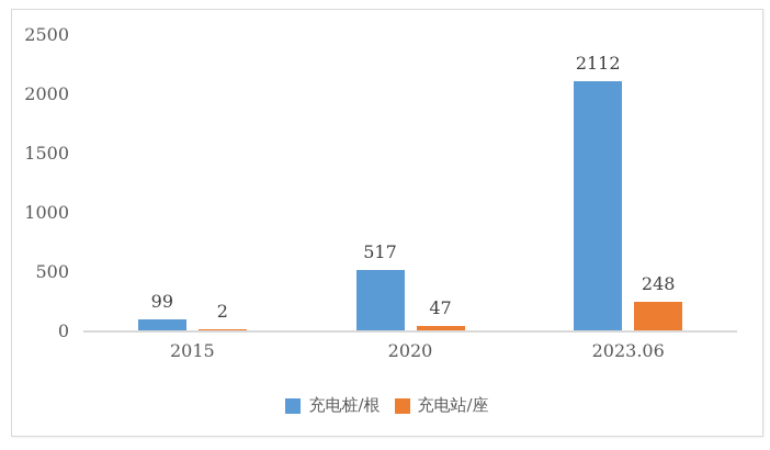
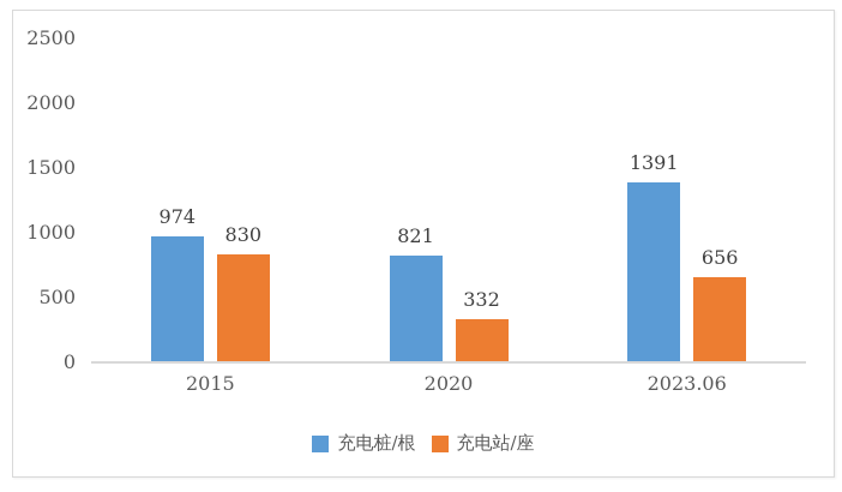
充电桩/根/2015: 99 -> 974
充电站/座/2015: 2 -> 830
充电桩/根/2020: 517 -> 821
充电站/座/2020: 47 -> 332
充电桩/根/2023.06: 2112 -> 1391
充电站/座/2023.06: 248 -> 656
